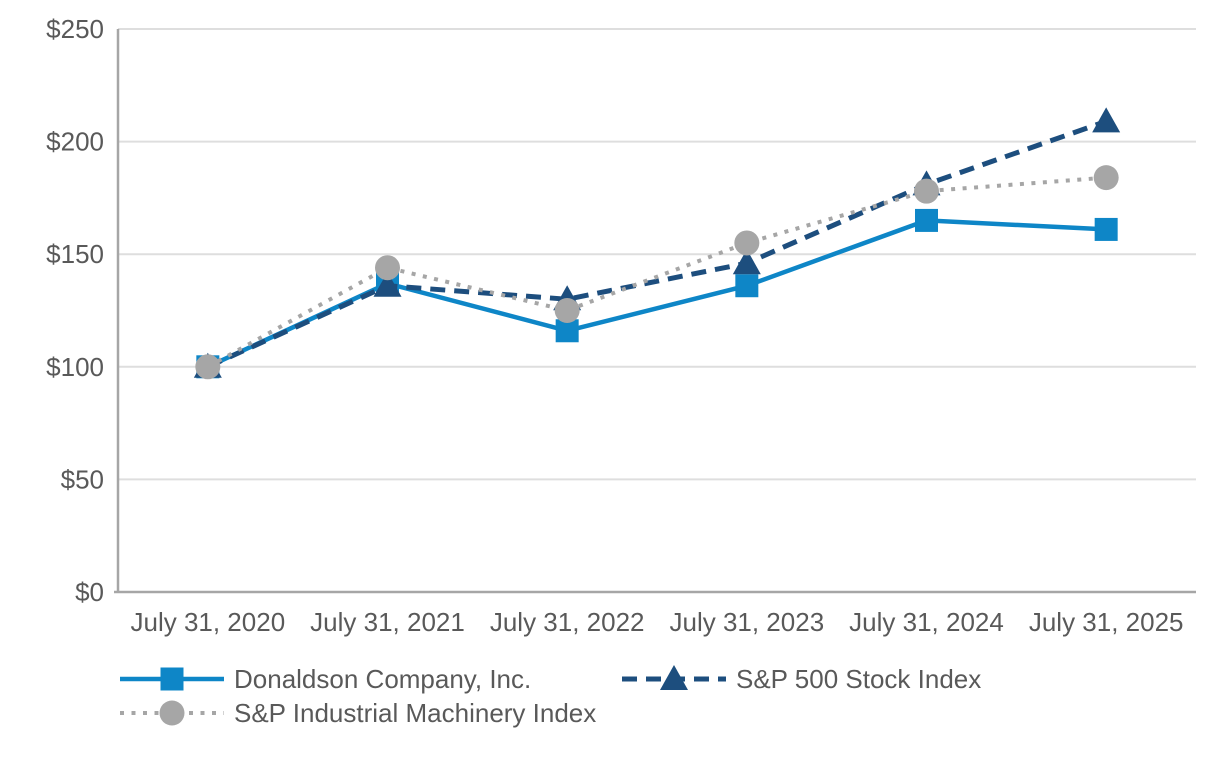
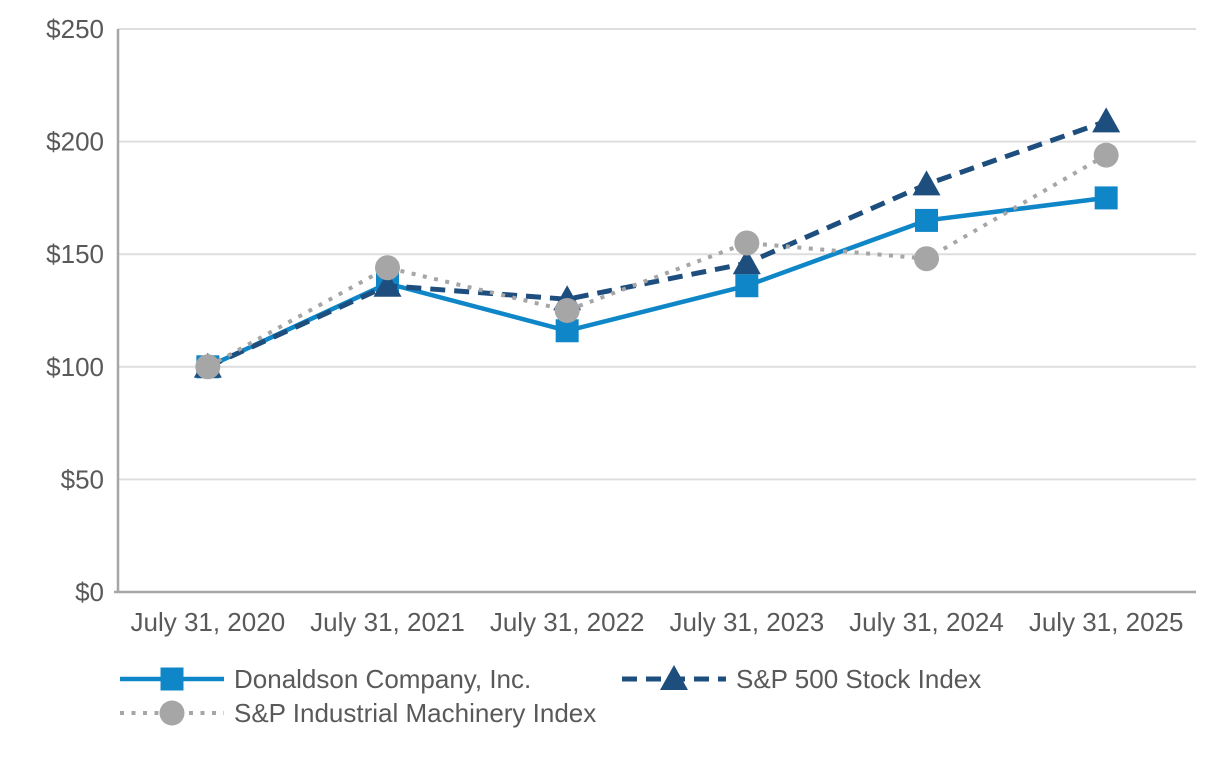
S&P Industrial Machinery Index/July 31, 2024: $178 -> $148
Donaldson Company, Inc./July 31, 2025: $161 -> $175
S&P Industrial Machinery Index/July 31, 2025: $184 -> $194
